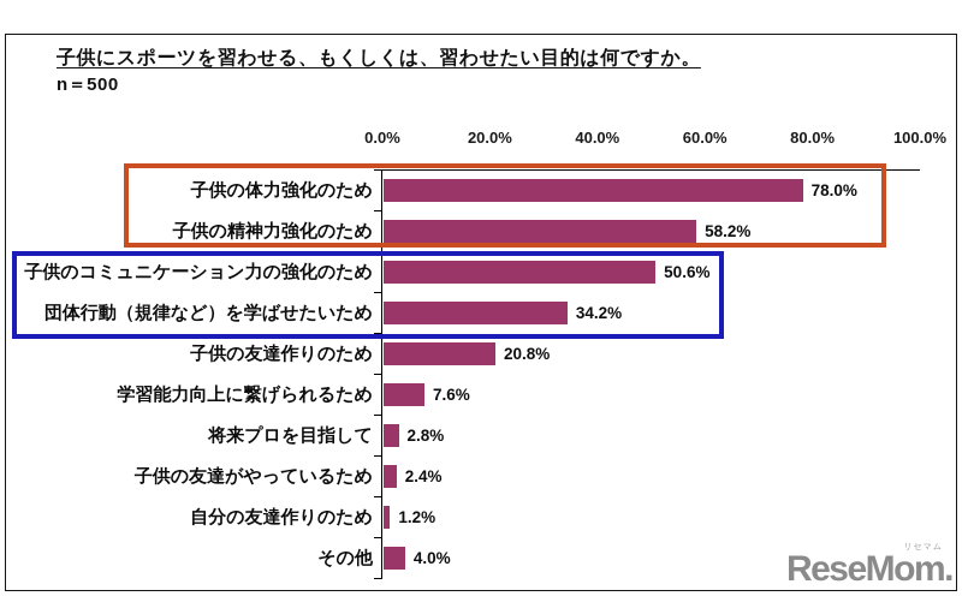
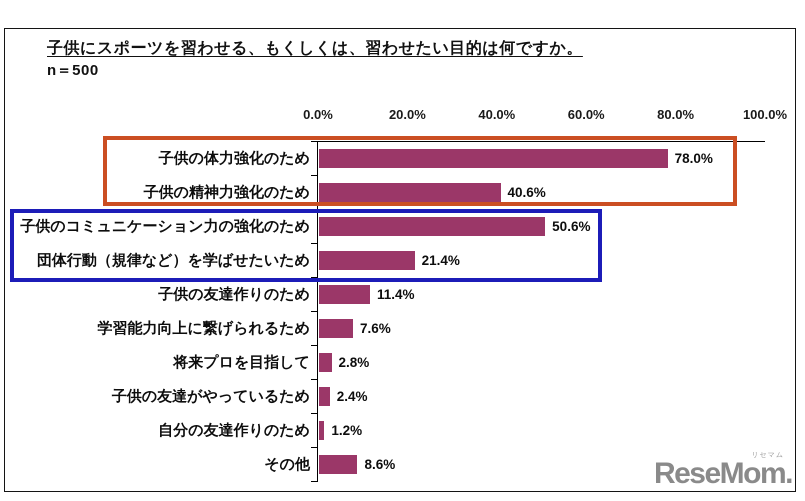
子供の精神力強化のため: 58.2% -> 40.6%
団体行動（規律など）を学ばせたいため: 34.2% -> 21.4%
子供の友達作りのため: 20.8% -> 11.4%
その他: 4.0% -> 8.6%
